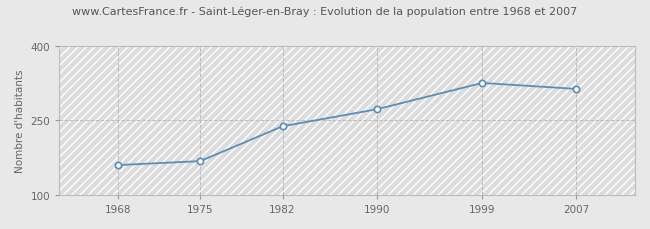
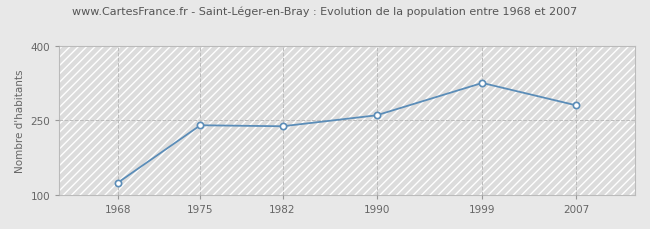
1968: 160 -> 125
1975: 168 -> 240
1990: 272 -> 260
2007: 313 -> 280
